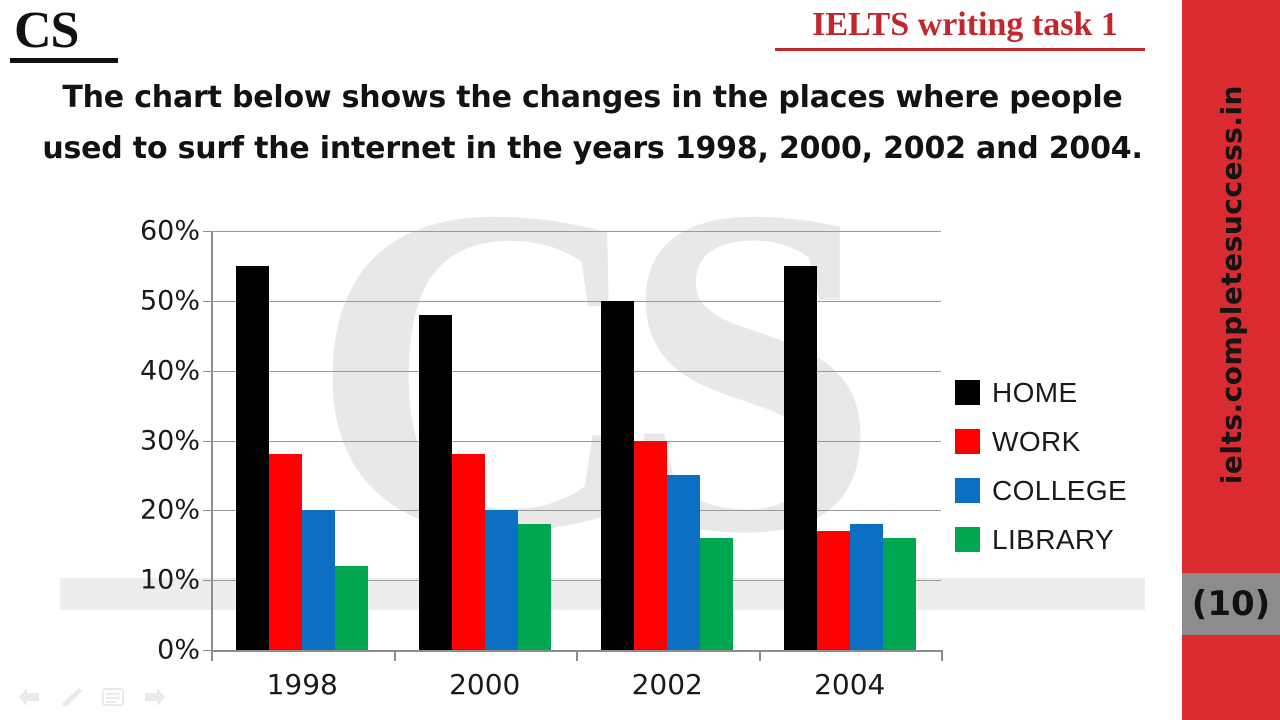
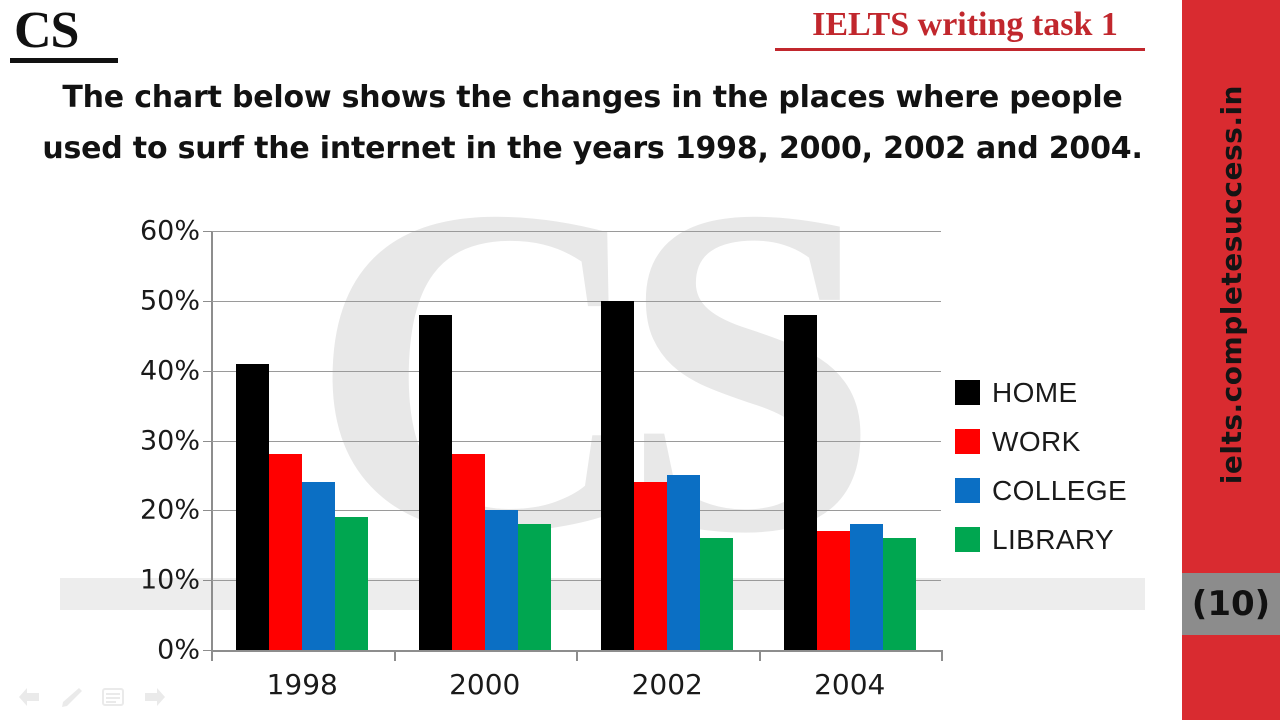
HOME/1998: 55% -> 41%
COLLEGE/1998: 20% -> 24%
LIBRARY/1998: 12% -> 19%
WORK/2002: 30% -> 24%
HOME/2004: 55% -> 48%
